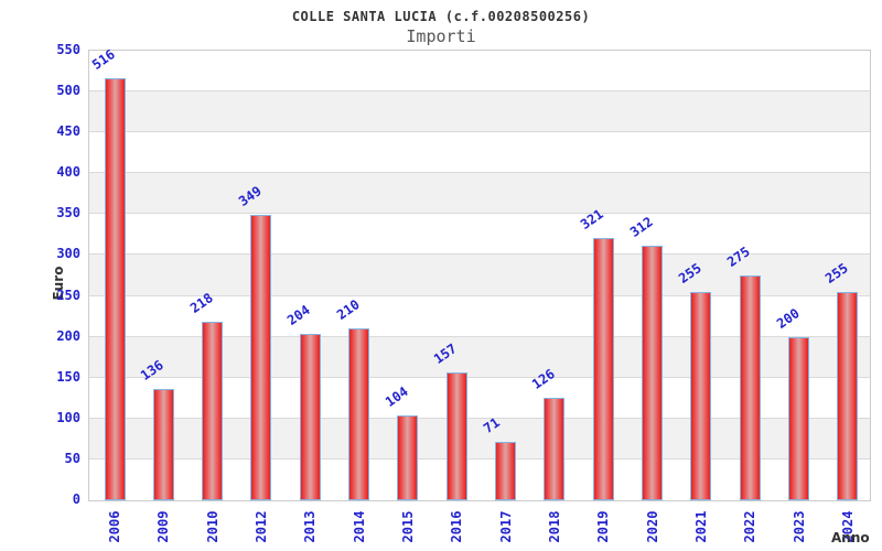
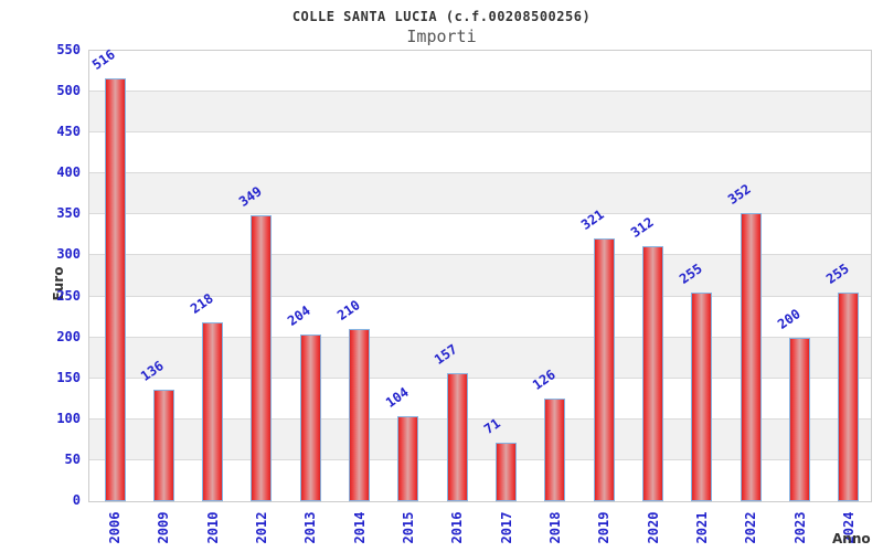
2022: 275 -> 352
